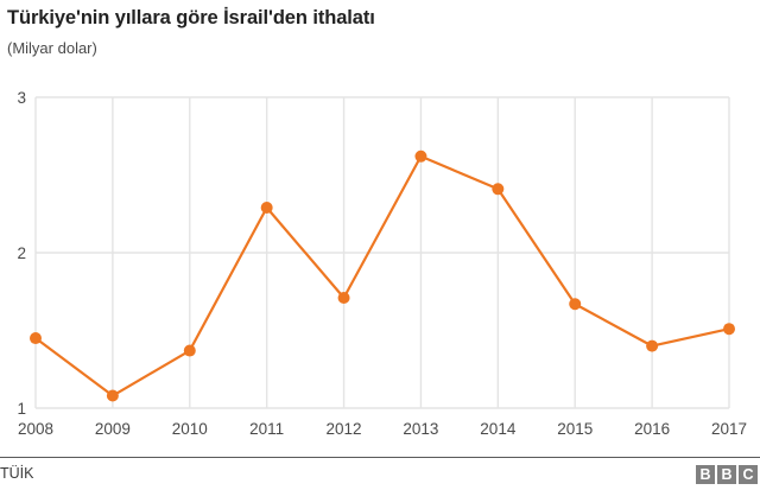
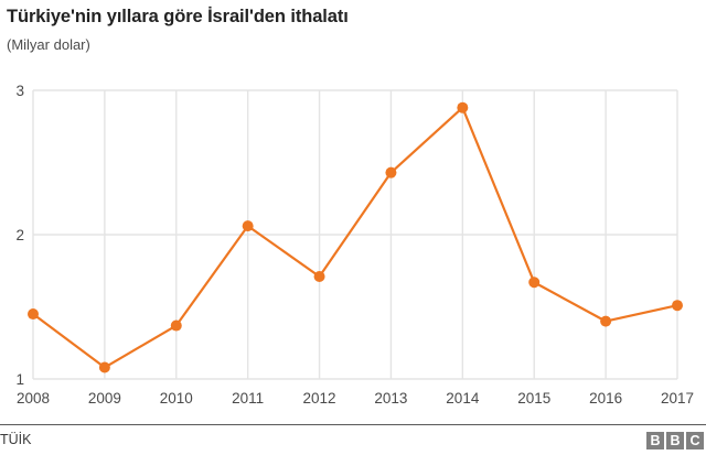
2011: 2.29 -> 2.06
2013: 2.62 -> 2.43
2014: 2.41 -> 2.88
